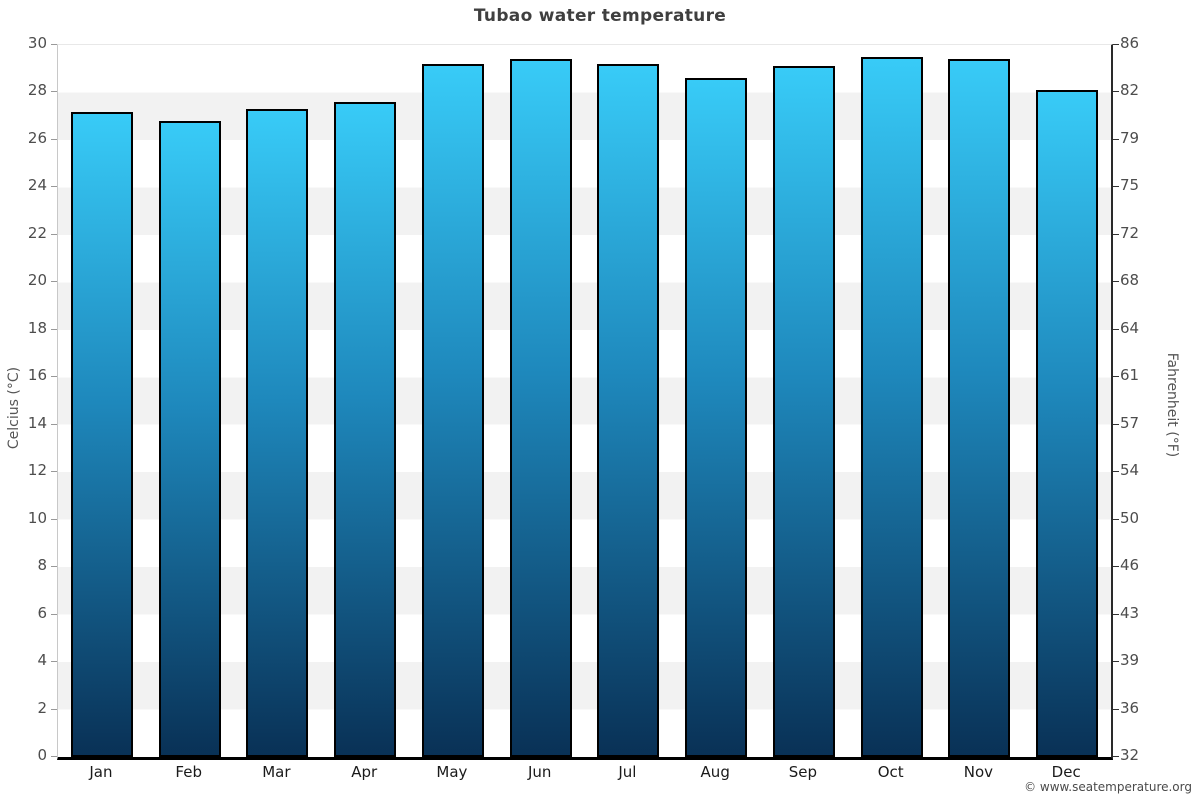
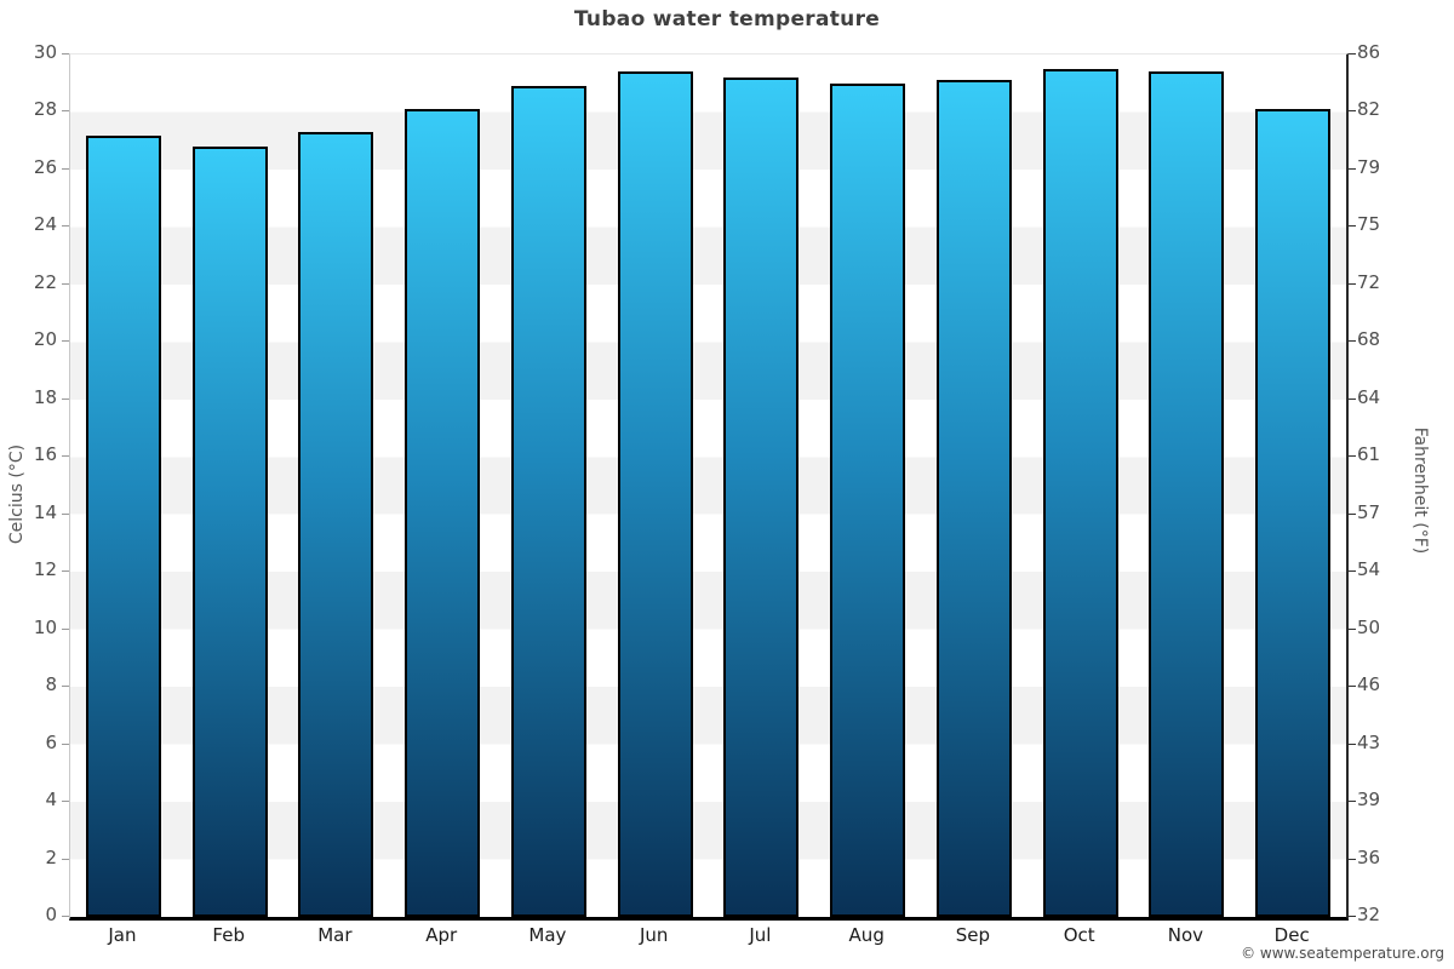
Apr: 27.6 -> 28.1
May: 29.2 -> 28.9
Aug: 28.6 -> 29.0
